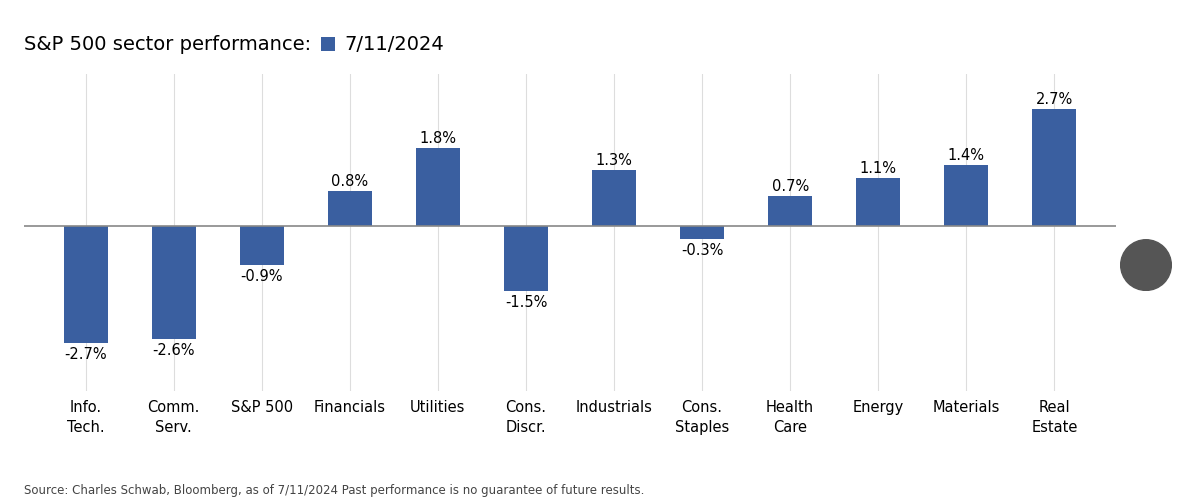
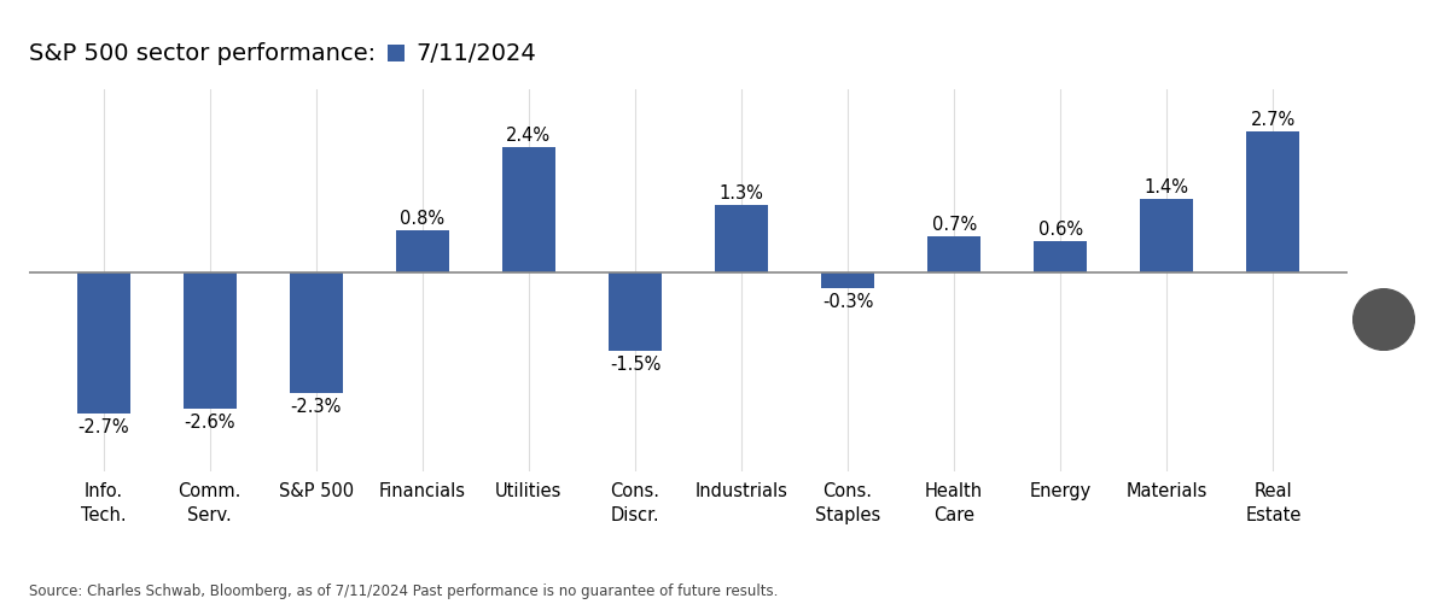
S&P 500: -0.9% -> -2.3%
Utilities: 1.8% -> 2.4%
Energy: 1.1% -> 0.6%
